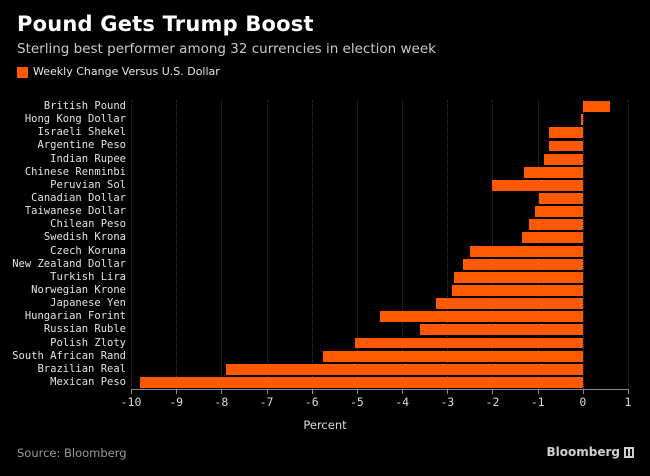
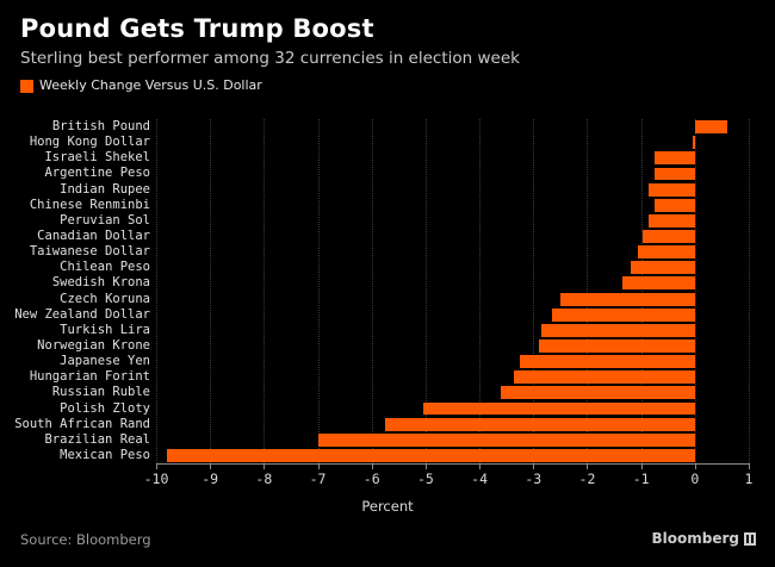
Chinese Renminbi: -1.3 -> -0.8
Peruvian Sol: -2.0 -> -0.8
Hungarian Forint: -4.5 -> -3.4
Brazilian Real: -7.9 -> -7.0
